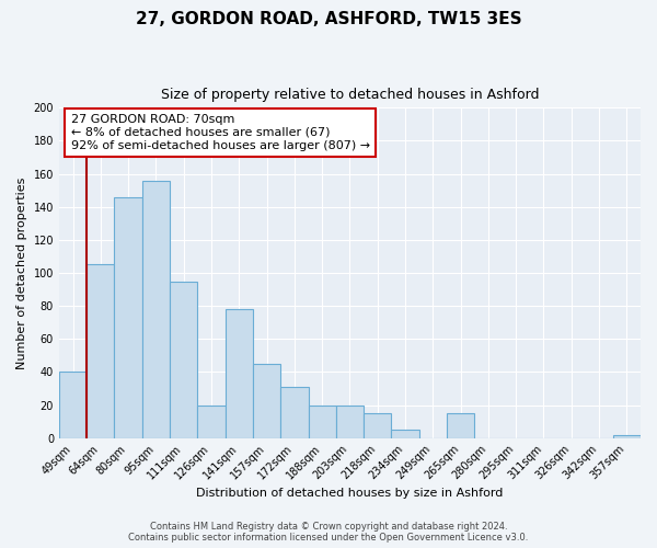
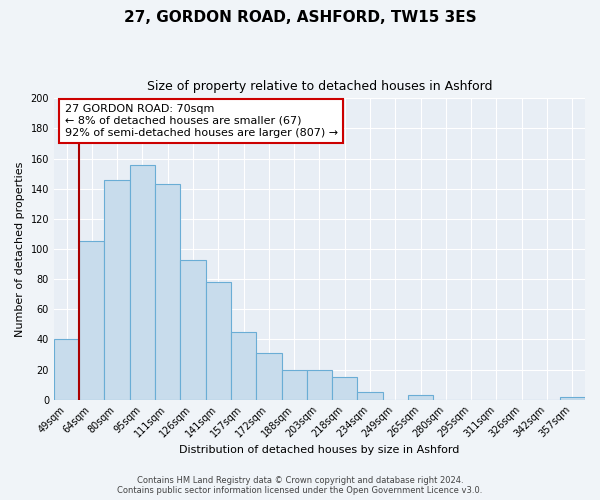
111sqm: 95 -> 143
126sqm: 20 -> 93
265sqm: 15 -> 3
